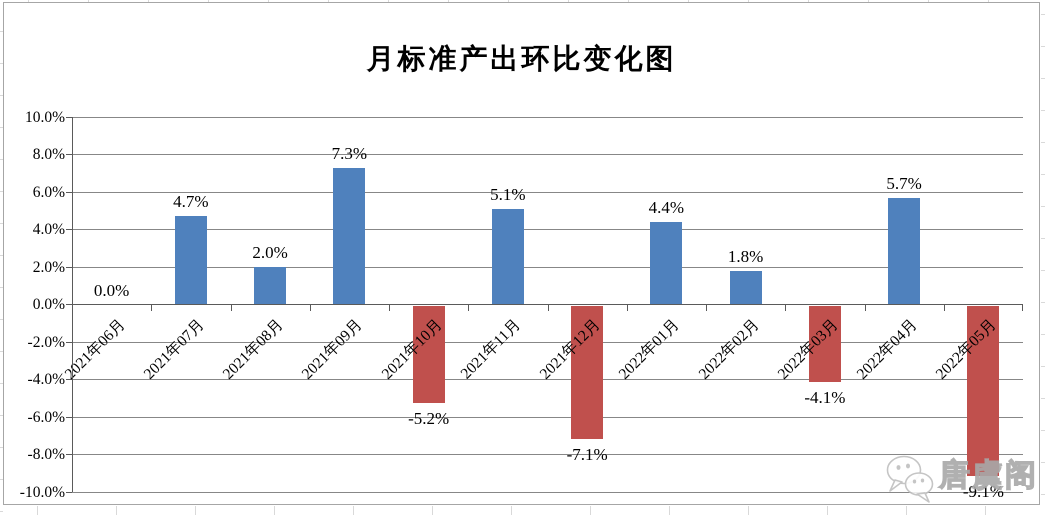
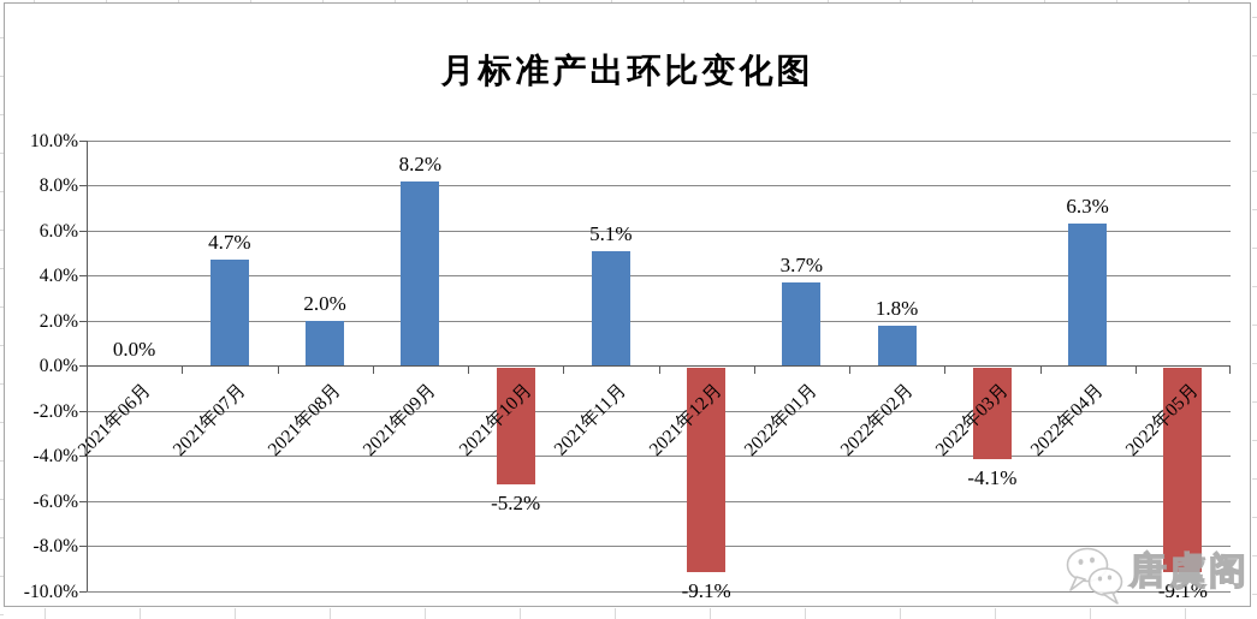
2021年09月: 7.3% -> 8.2%
2021年12月: -7.1% -> -9.1%
2022年01月: 4.4% -> 3.7%
2022年04月: 5.7% -> 6.3%
